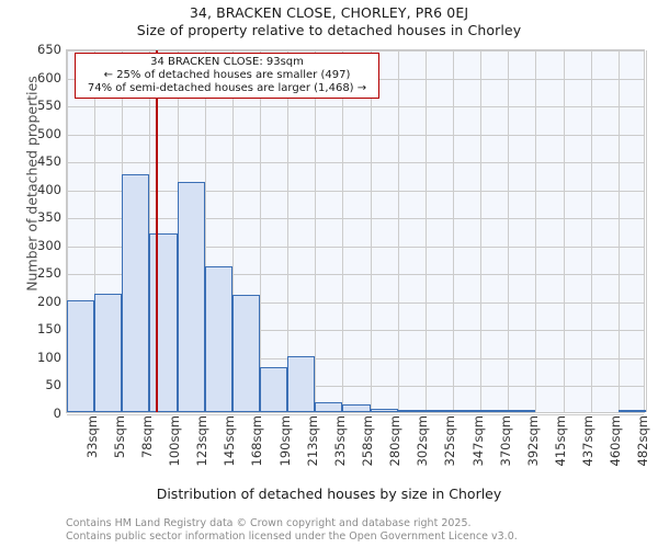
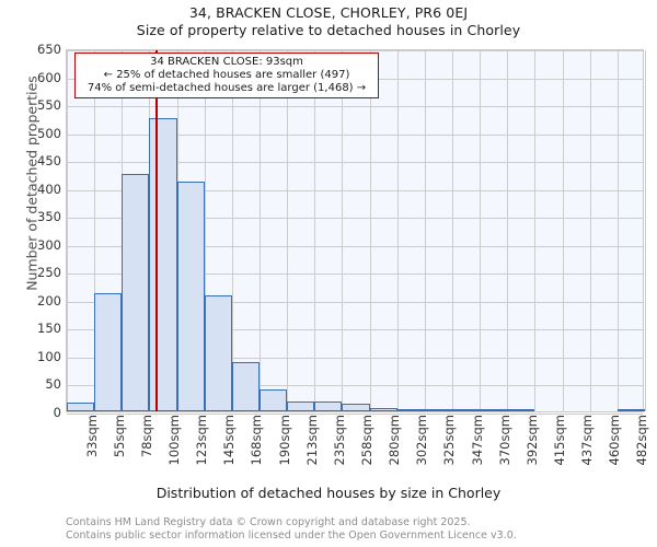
33sqm: 200 -> 20
100sqm: 320 -> 520
145sqm: 260 -> 210
168sqm: 210 -> 90
190sqm: 80 -> 40
213sqm: 100 -> 20
